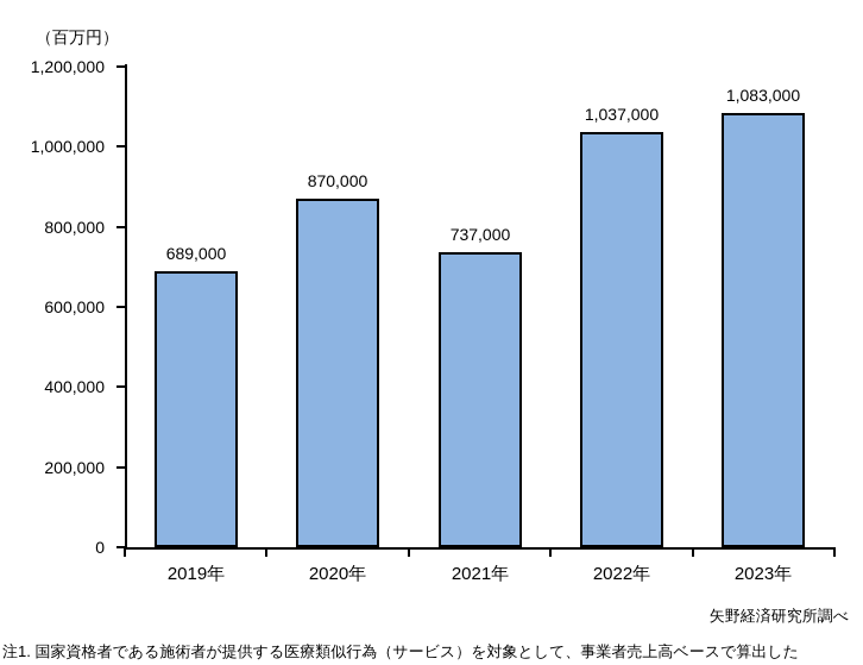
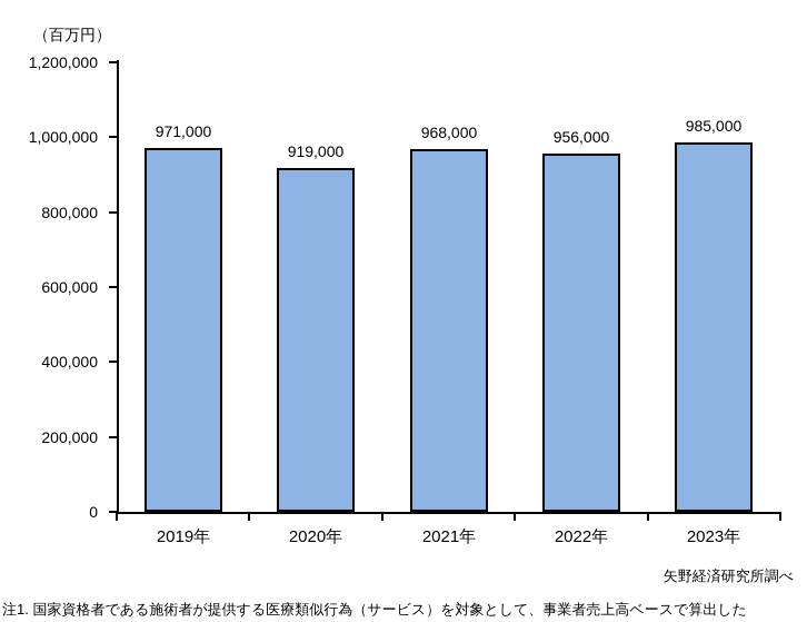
2019年: 689,000 -> 971,000
2020年: 870,000 -> 919,000
2021年: 737,000 -> 968,000
2022年: 1,037,000 -> 956,000
2023年: 1,083,000 -> 985,000
